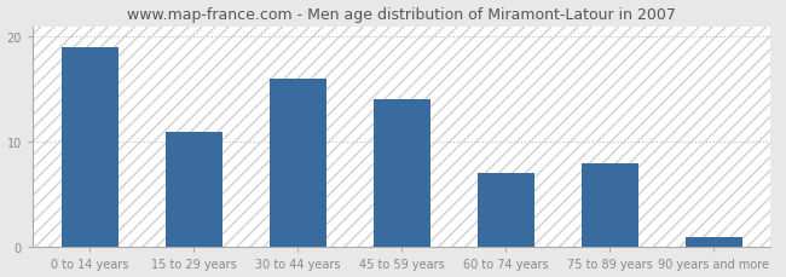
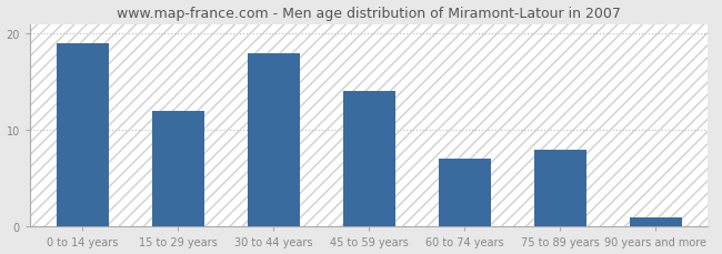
15 to 29 years: 11 -> 12
30 to 44 years: 16 -> 18
